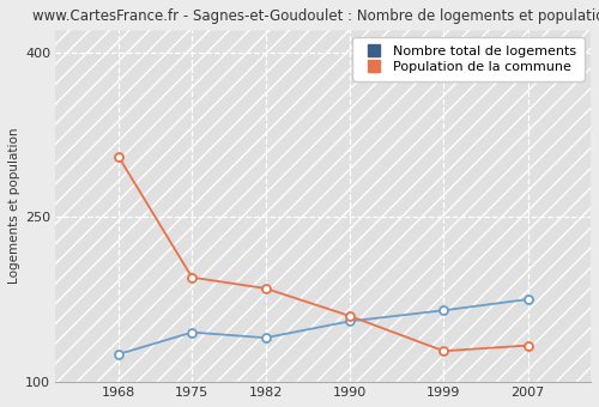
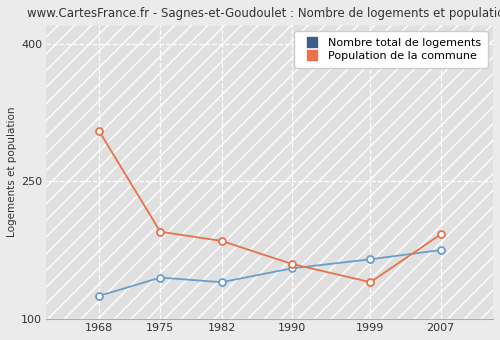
Population de la commune/1999: 128 -> 140
Population de la commune/2007: 133 -> 192
